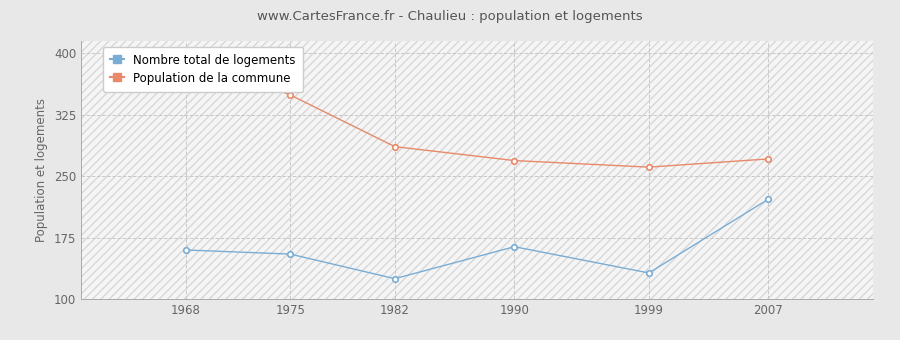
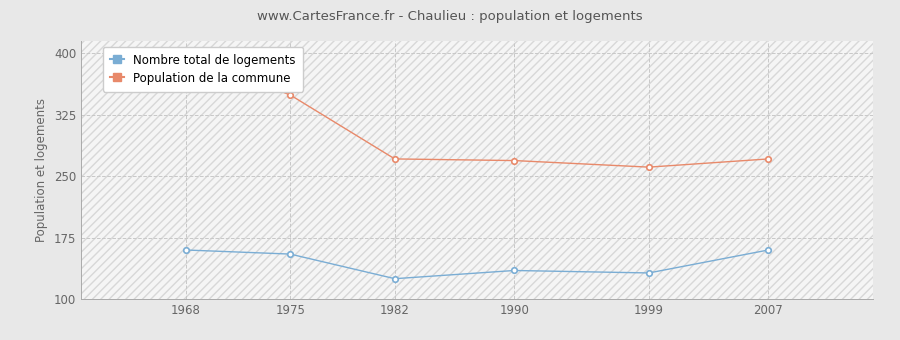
Population de la commune/1982: 286 -> 271
Nombre total de logements/1990: 164 -> 135
Nombre total de logements/2007: 222 -> 160
